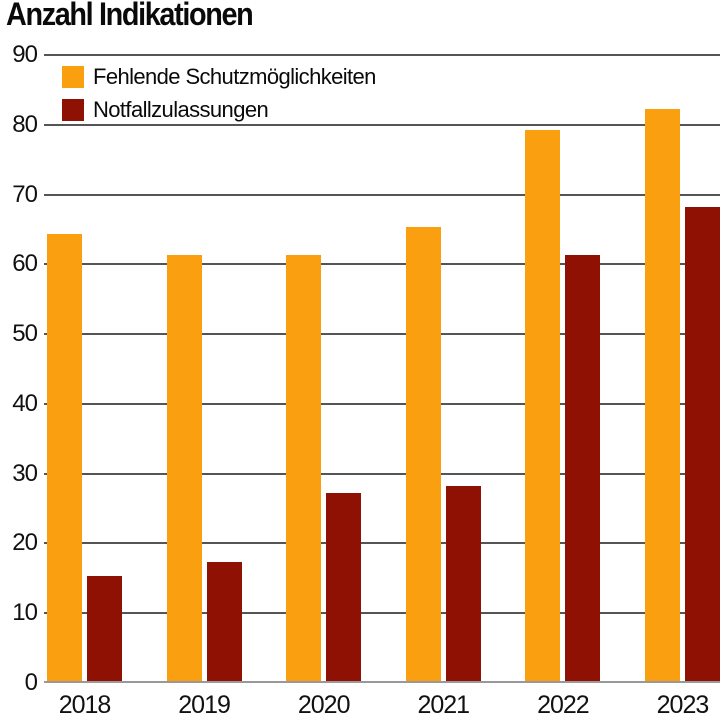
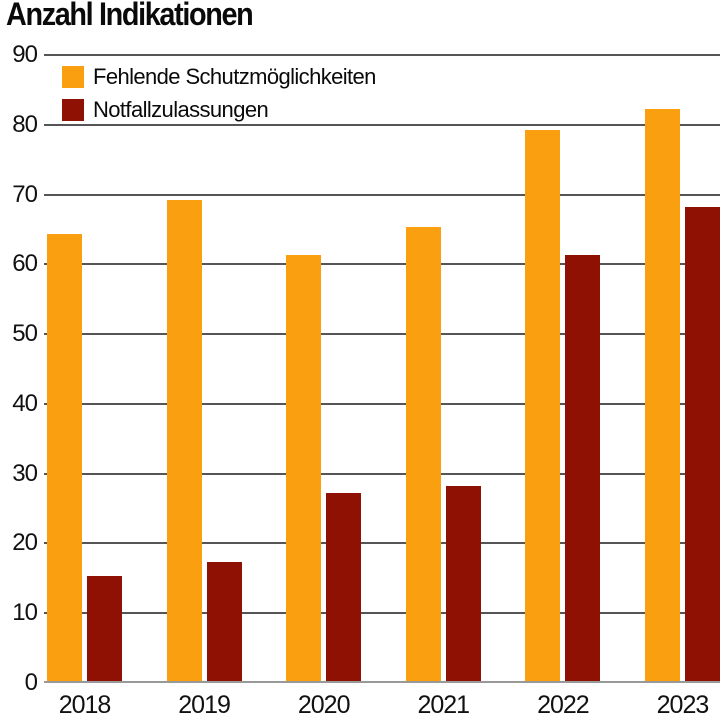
Fehlende Schutzmöglichkeiten/2019: 61 -> 69
